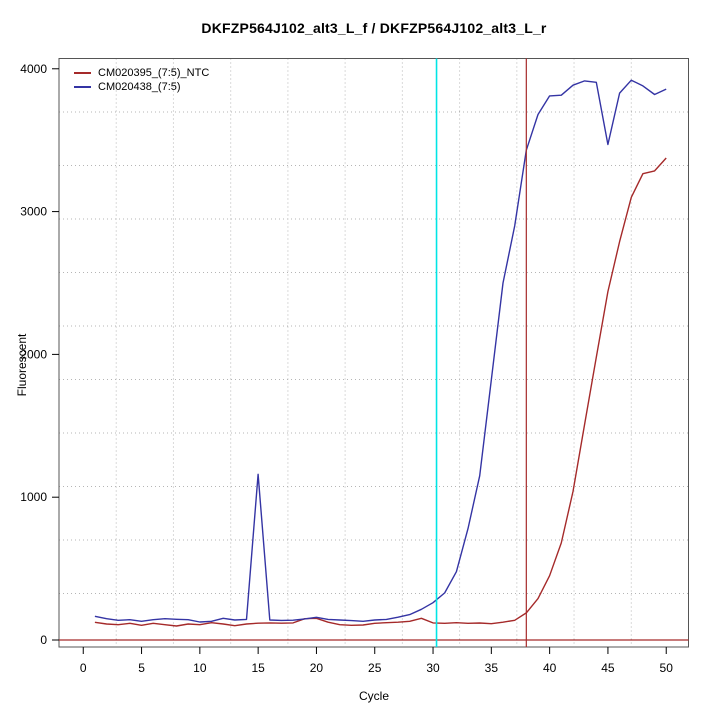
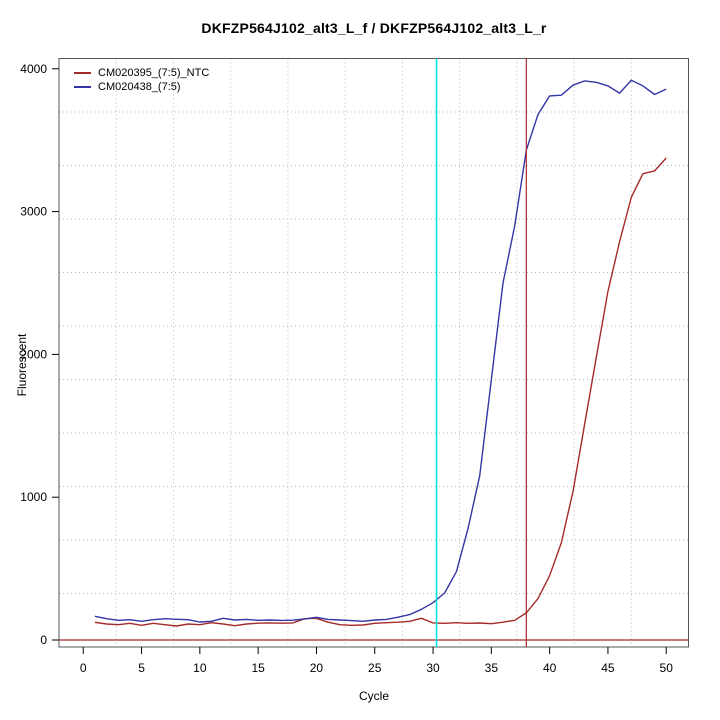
CM020438_(7:5)/15: 1160 -> 140
CM020438_(7:5)/45: 3470 -> 3880
